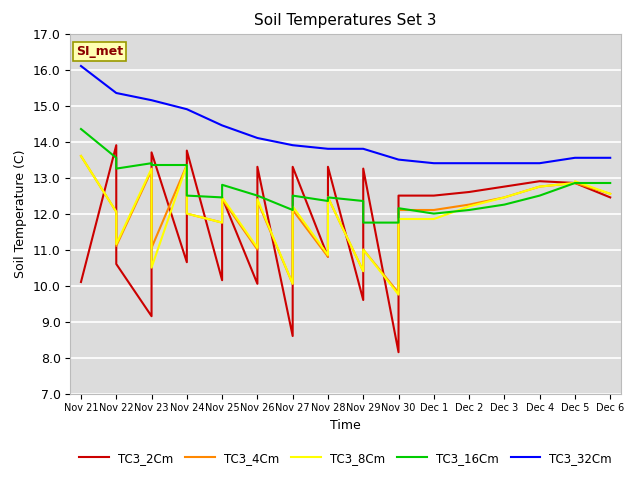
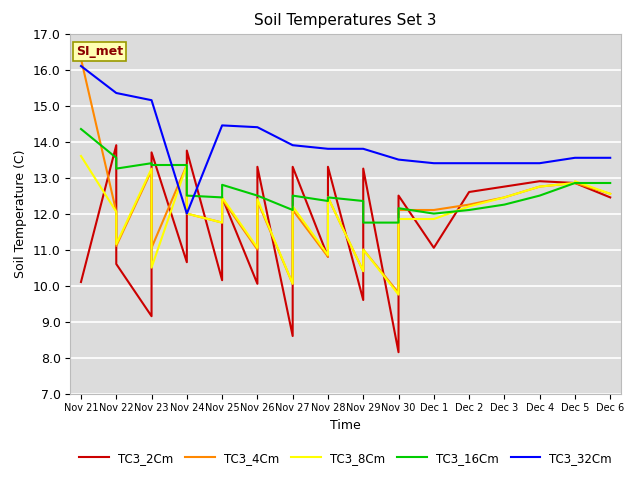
TC3_4Cm/Nov 21: 13.60 -> 16.30
TC3_32Cm/Nov 24: 14.90 -> 12.00
TC3_32Cm/Nov 26: 14.10 -> 14.40
TC3_2Cm/Dec 1: 12.50 -> 11.05
